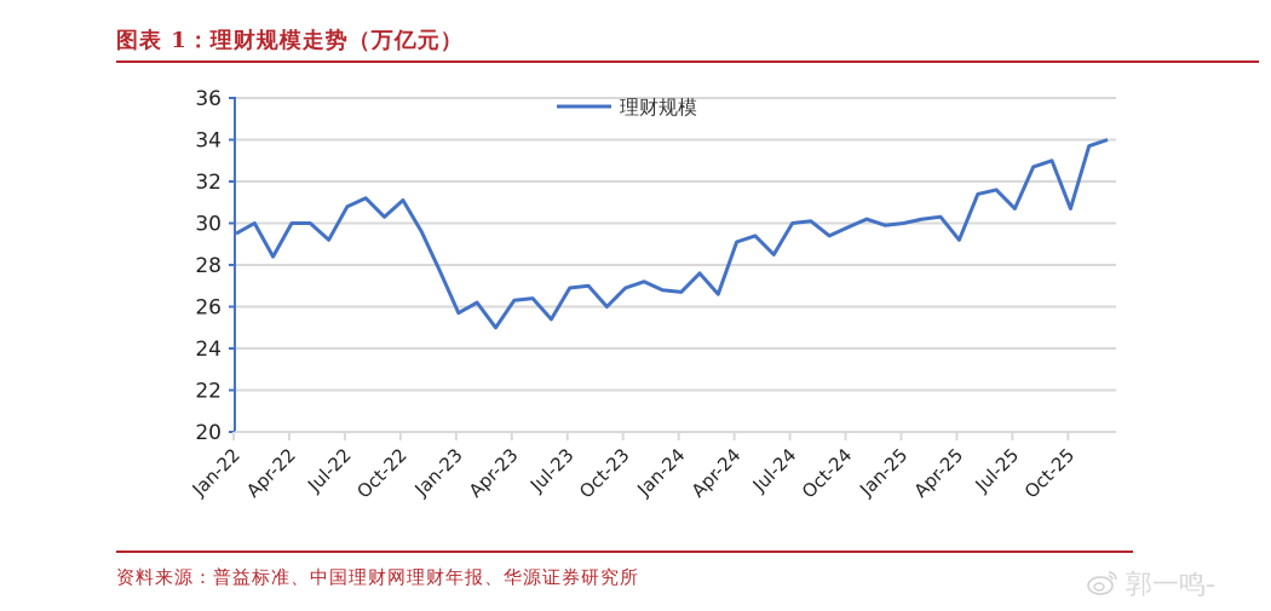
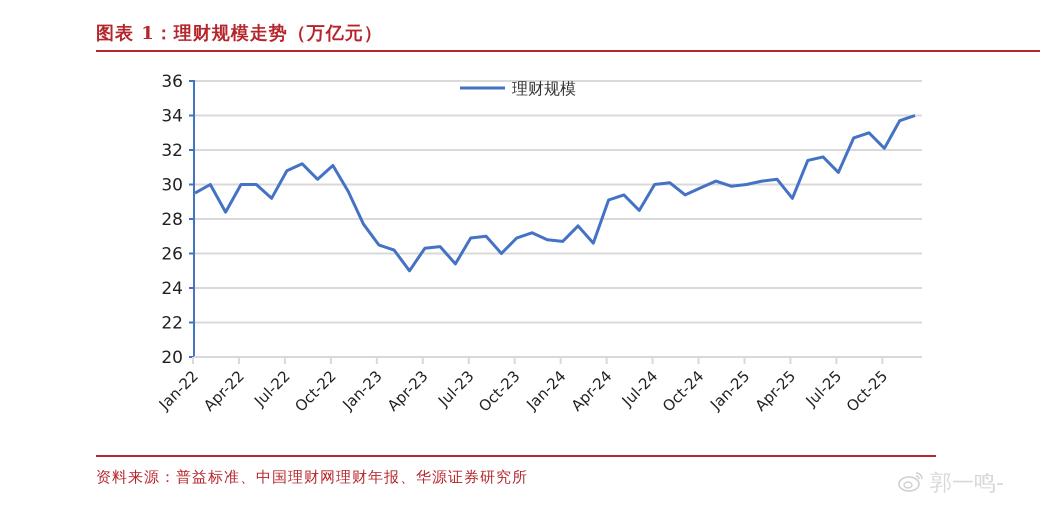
Jan-23: 25.7 -> 26.5
Oct-25: 30.7 -> 32.1
